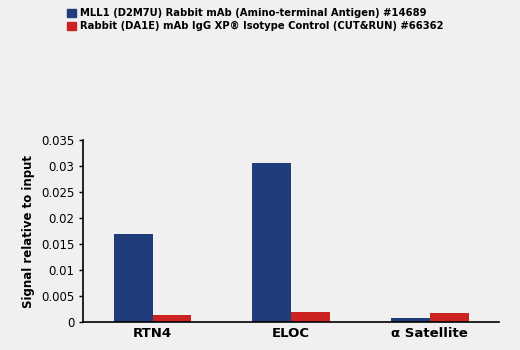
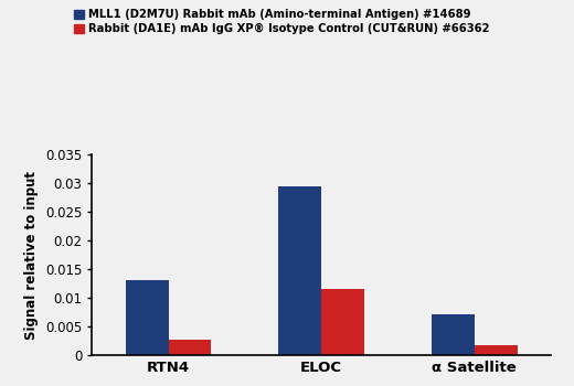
MLL1 (D2M7U) Rabbit mAb (Amino-terminal Antigen) #14689/RTN4: 0.0170 -> 0.0130
Rabbit (DA1E) mAb IgG XP® Isotype Control (CUT&RUN) #66362/RTN4: 0.0013 -> 0.0026
MLL1 (D2M7U) Rabbit mAb (Amino-terminal Antigen) #14689/ELOC: 0.0305 -> 0.0294
Rabbit (DA1E) mAb IgG XP® Isotype Control (CUT&RUN) #66362/ELOC: 0.0020 -> 0.0116
MLL1 (D2M7U) Rabbit mAb (Amino-terminal Antigen) #14689/α Satellite: 0.0007 -> 0.0072
